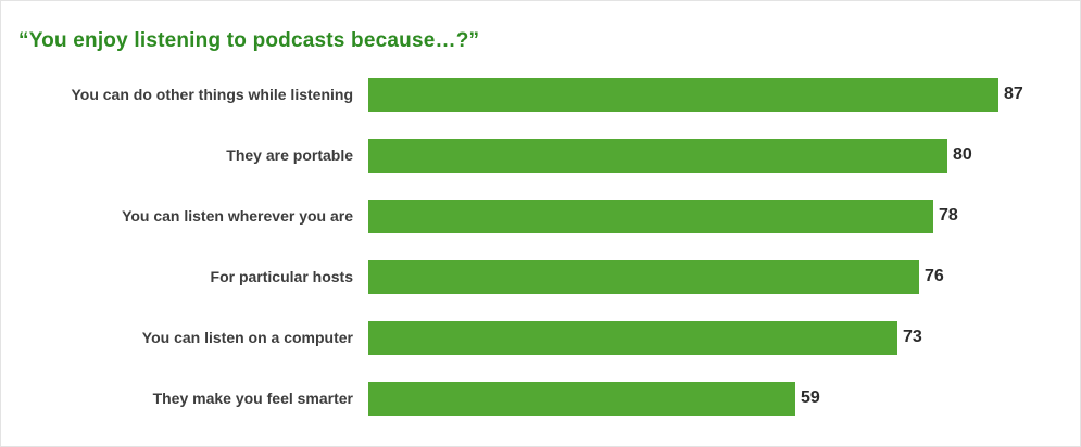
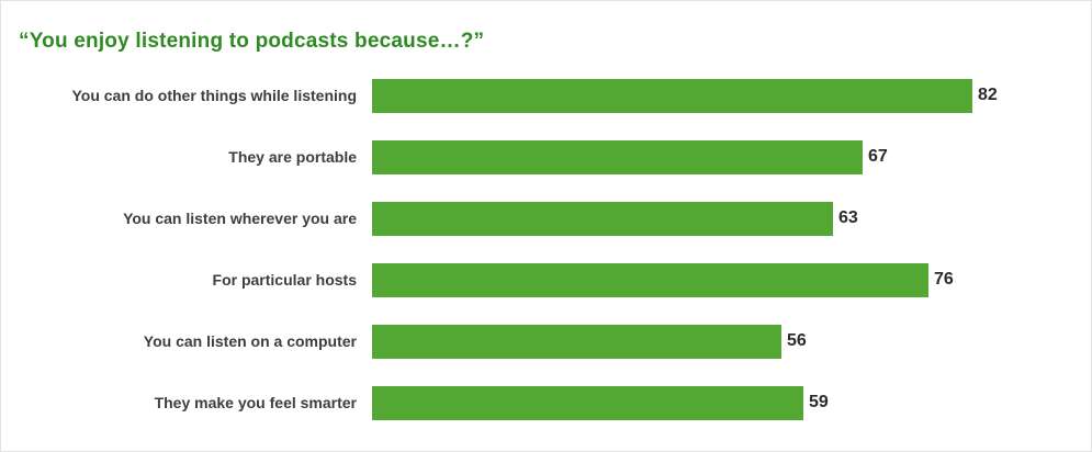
You can do other things while listening: 87 -> 82
They are portable: 80 -> 67
You can listen wherever you are: 78 -> 63
You can listen on a computer: 73 -> 56
